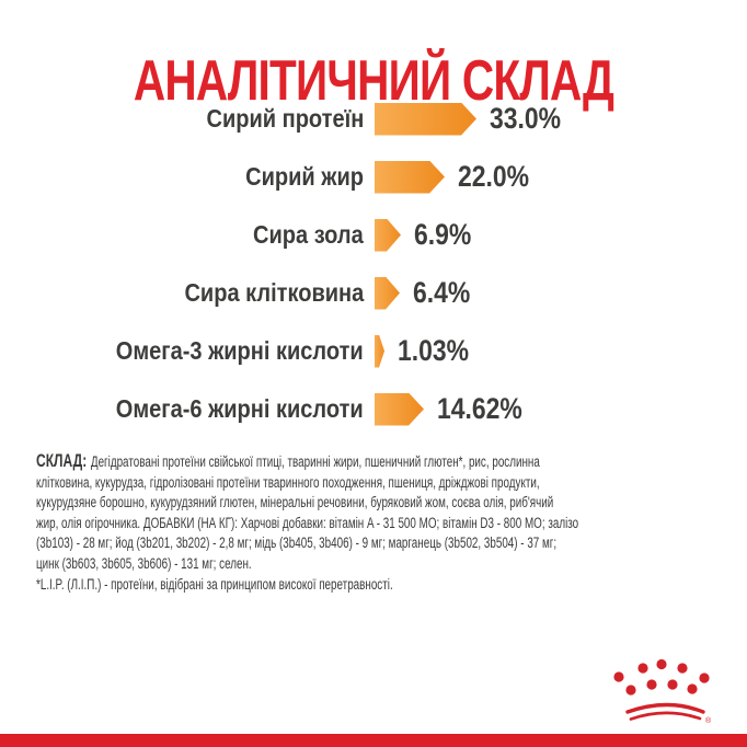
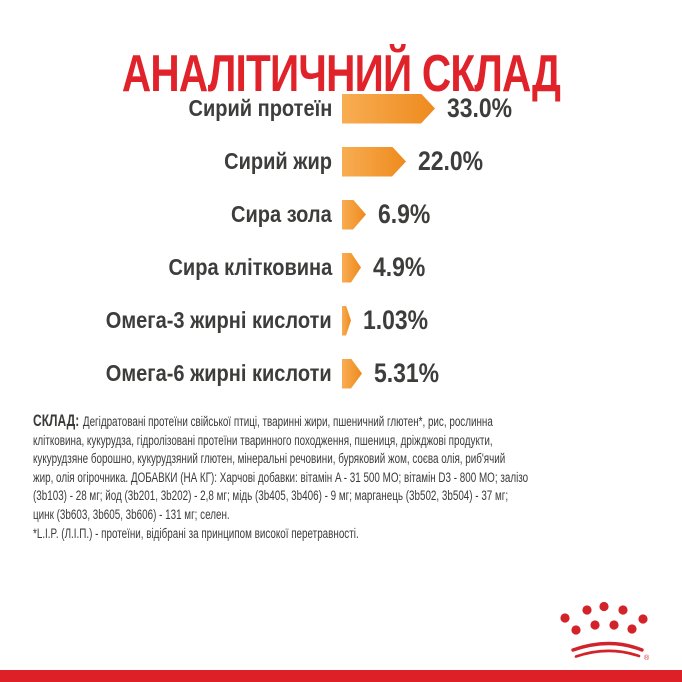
Сира клітковина: 6.4% -> 4.9%
Омега-6 жирні кислоти: 14.62% -> 5.31%
